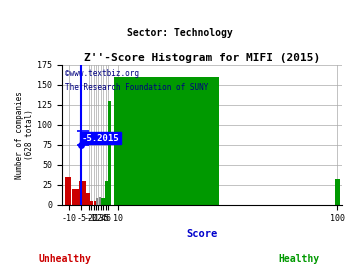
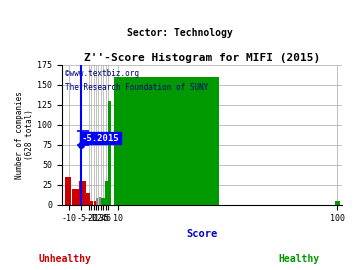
100: 32 -> 5
